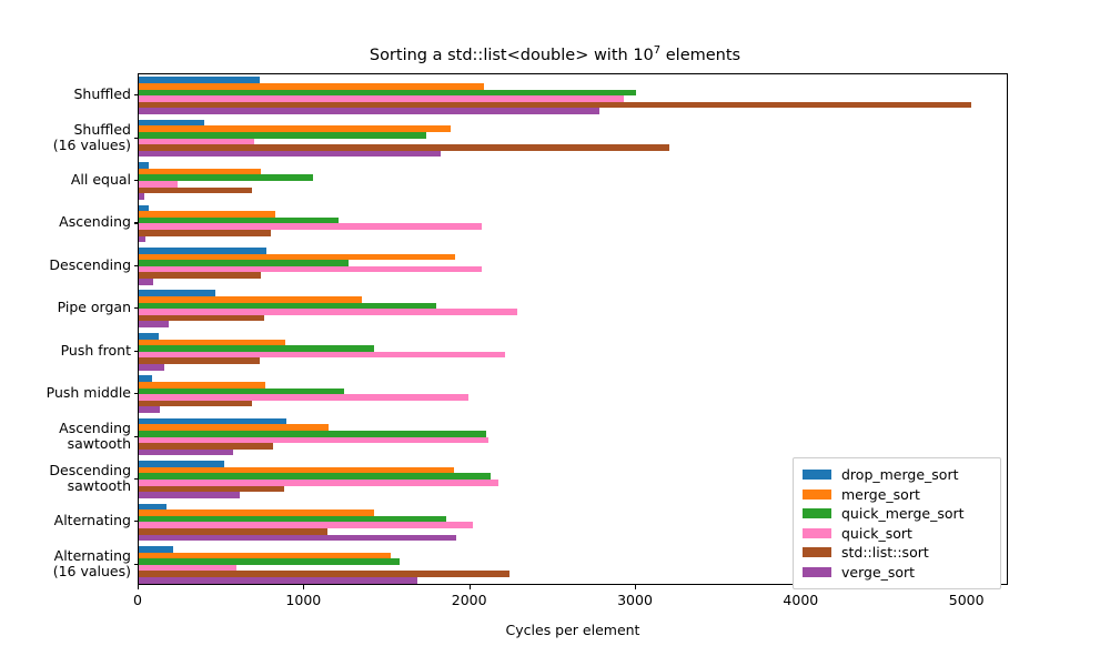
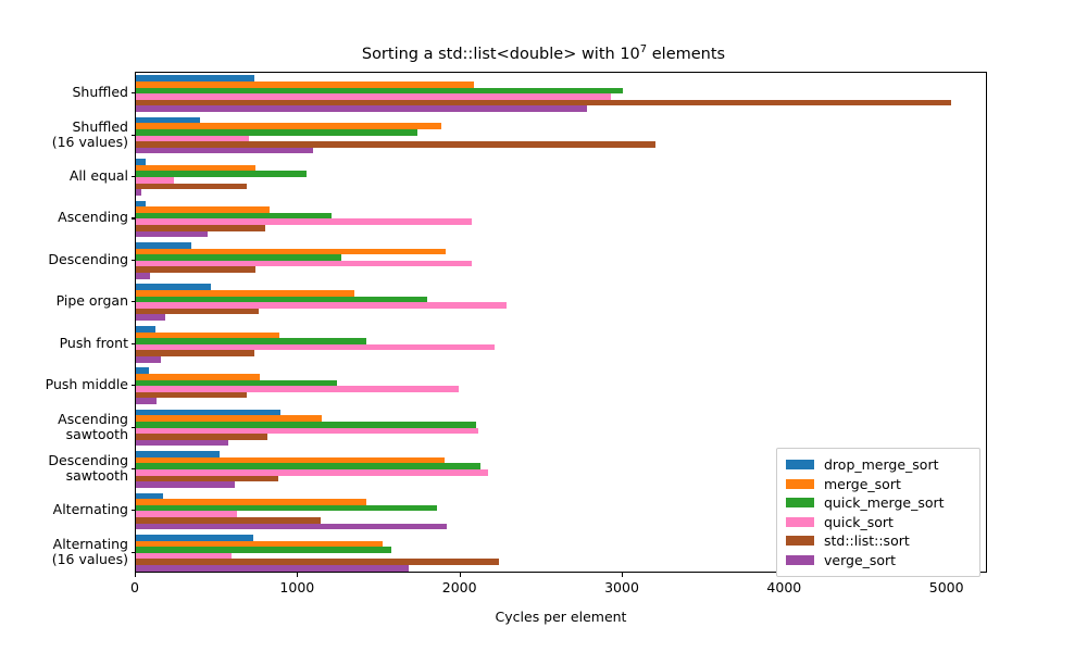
verge_sort/Shuffled (16 values): 1820 -> 1090
verge_sort/Ascending: 40 -> 440
drop_merge_sort/Descending: 770 -> 340
quick_sort/Alternating: 2010 -> 620
drop_merge_sort/Alternating (16 values): 210 -> 720
